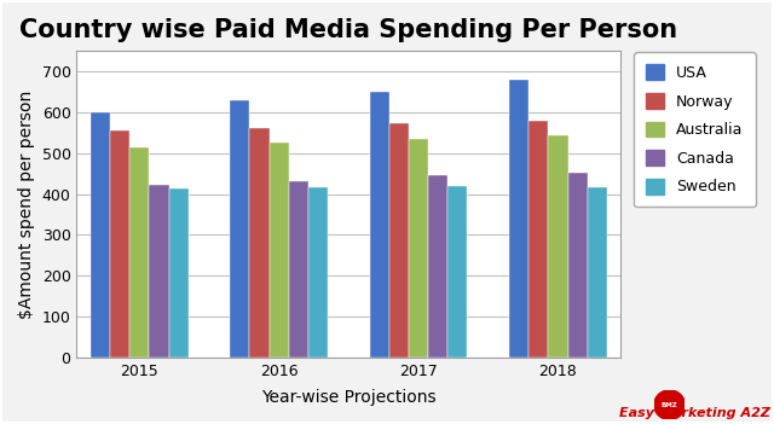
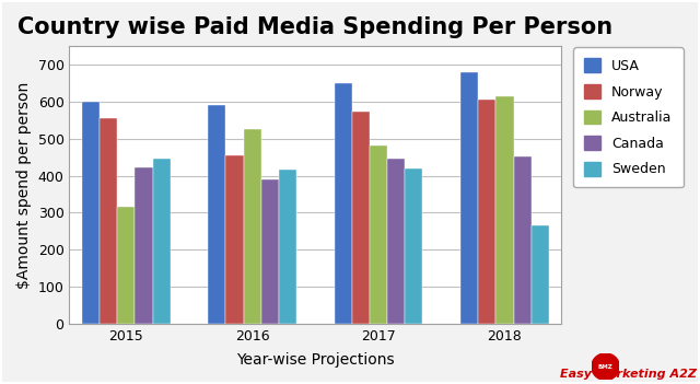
Australia/2015: 515 -> 315
Sweden/2015: 412 -> 445
USA/2016: 630 -> 590
Norway/2016: 562 -> 455
Canada/2016: 430 -> 390
Australia/2017: 535 -> 480
Norway/2018: 580 -> 605
Australia/2018: 543 -> 615
Sweden/2018: 415 -> 265
